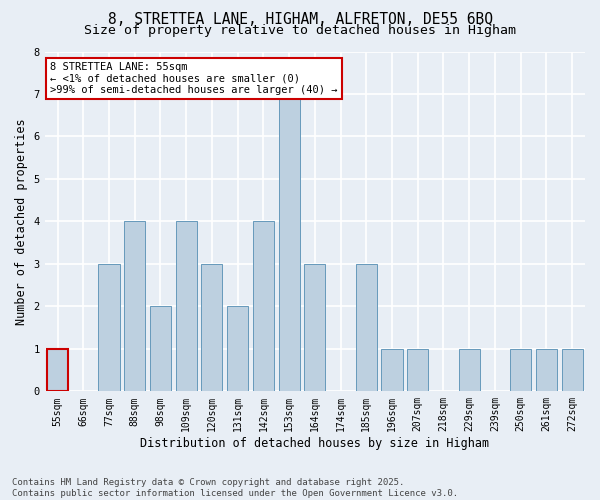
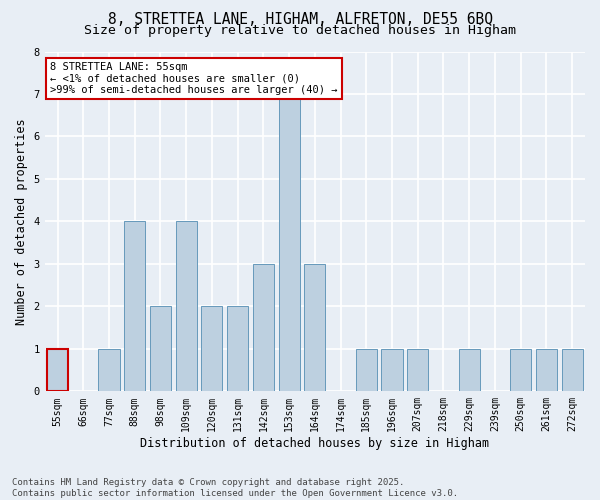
77sqm: 3 -> 1
120sqm: 3 -> 2
142sqm: 4 -> 3
185sqm: 3 -> 1
